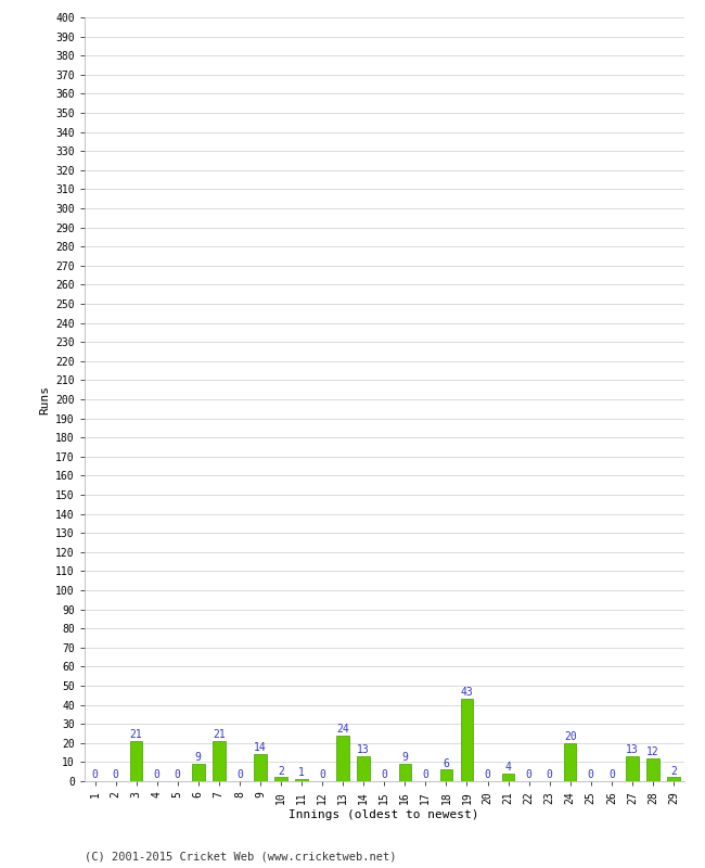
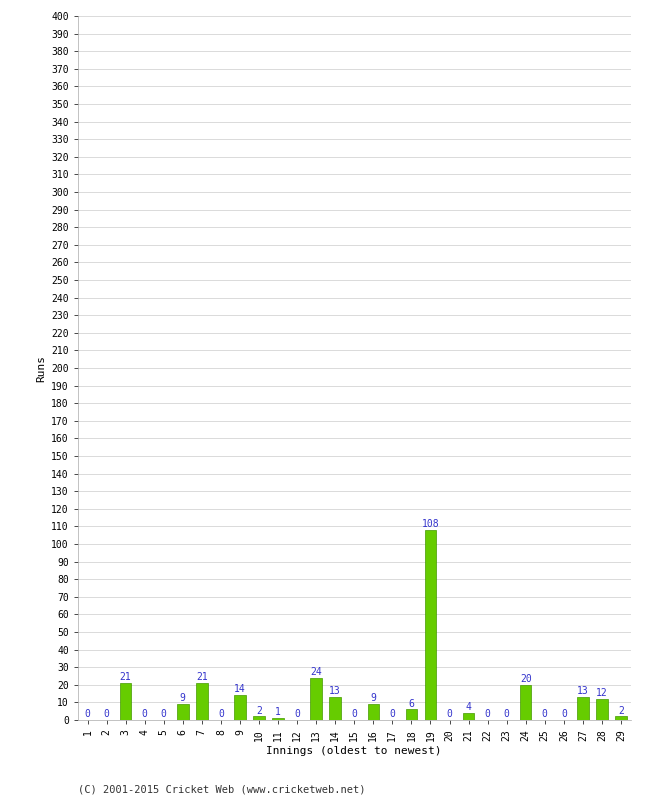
19: 43 -> 108
